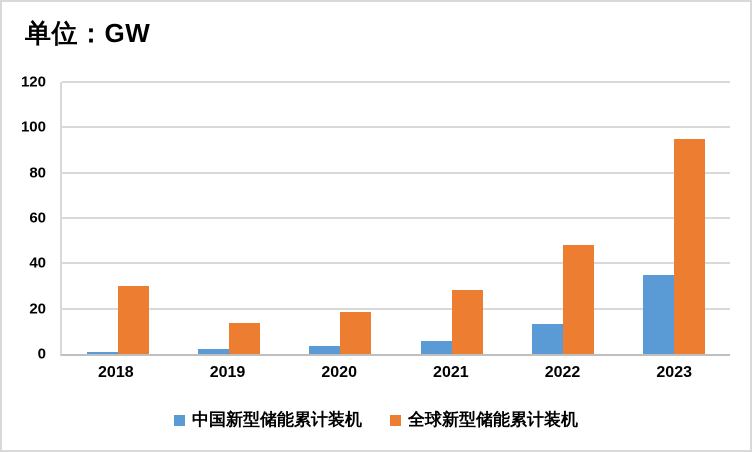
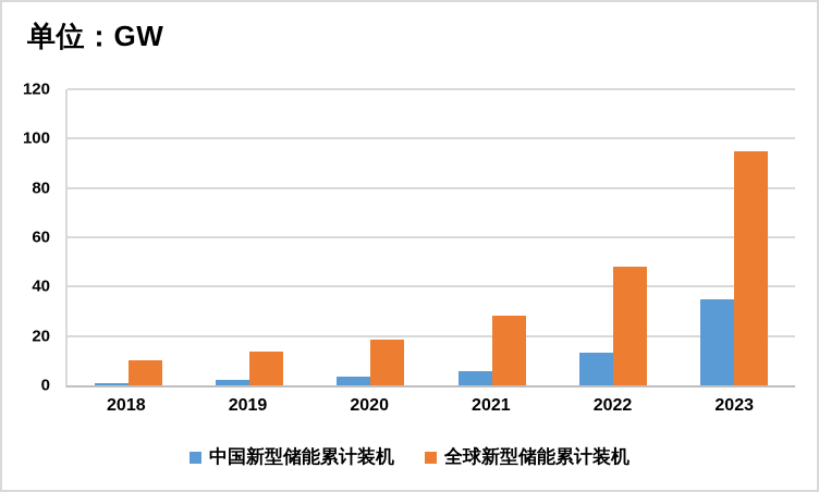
全球新型储能累计装机/2018: 30 -> 10
